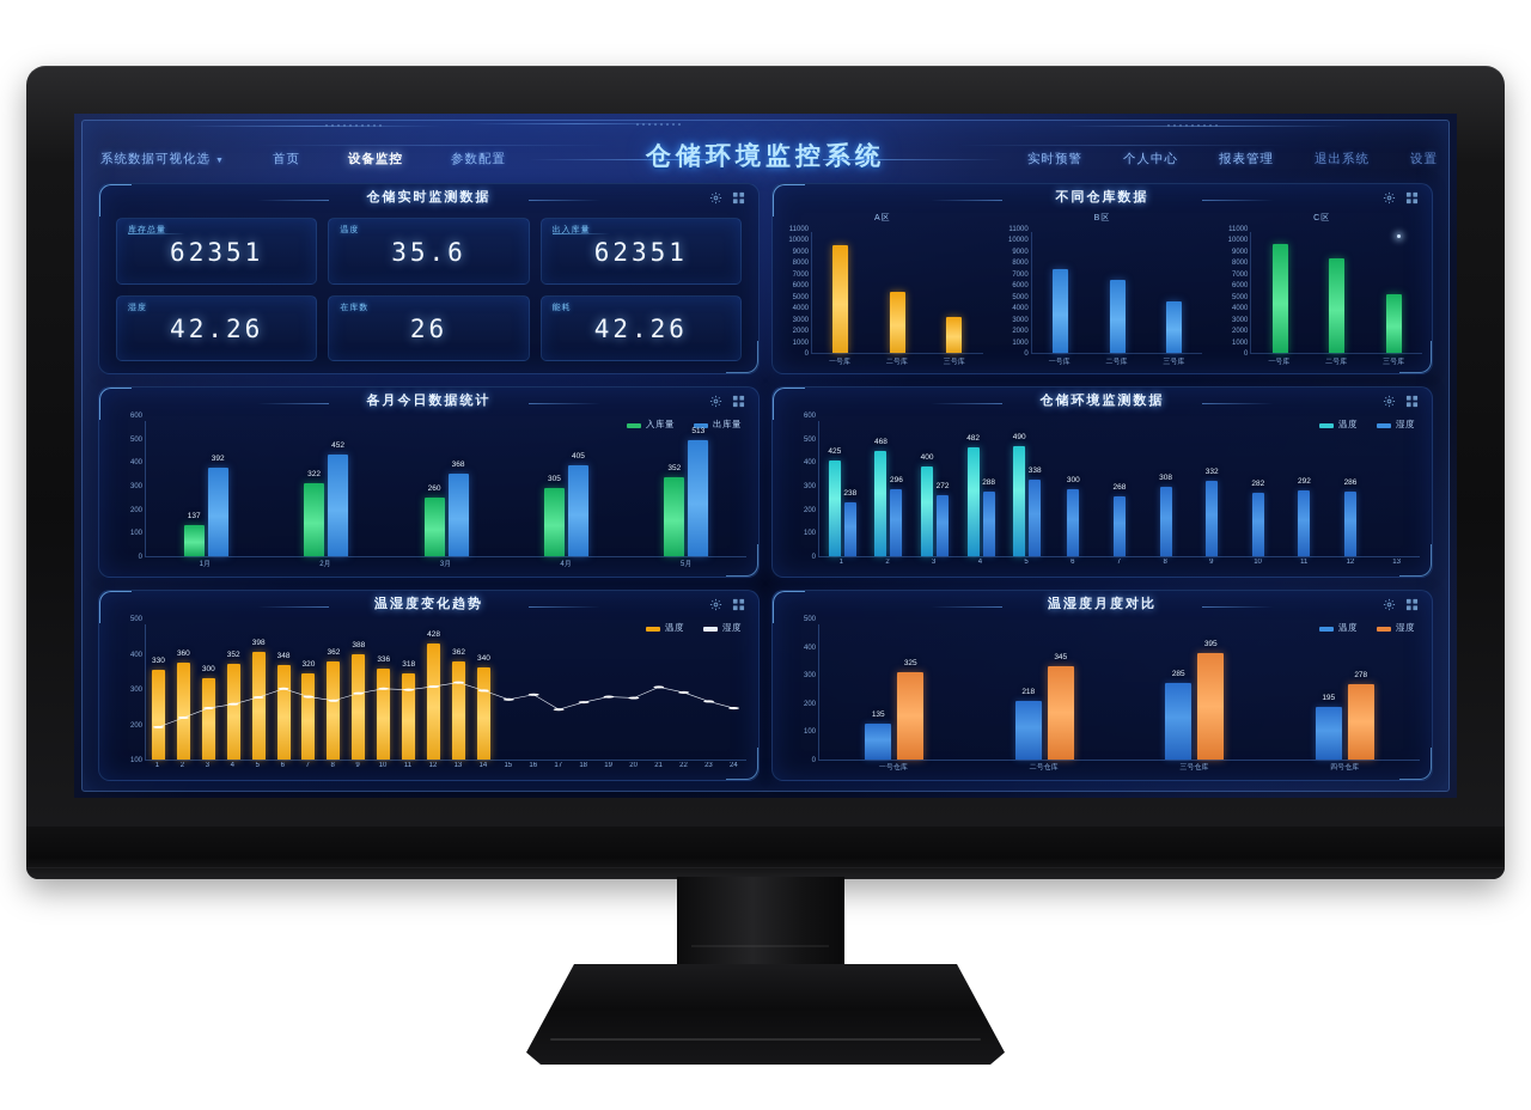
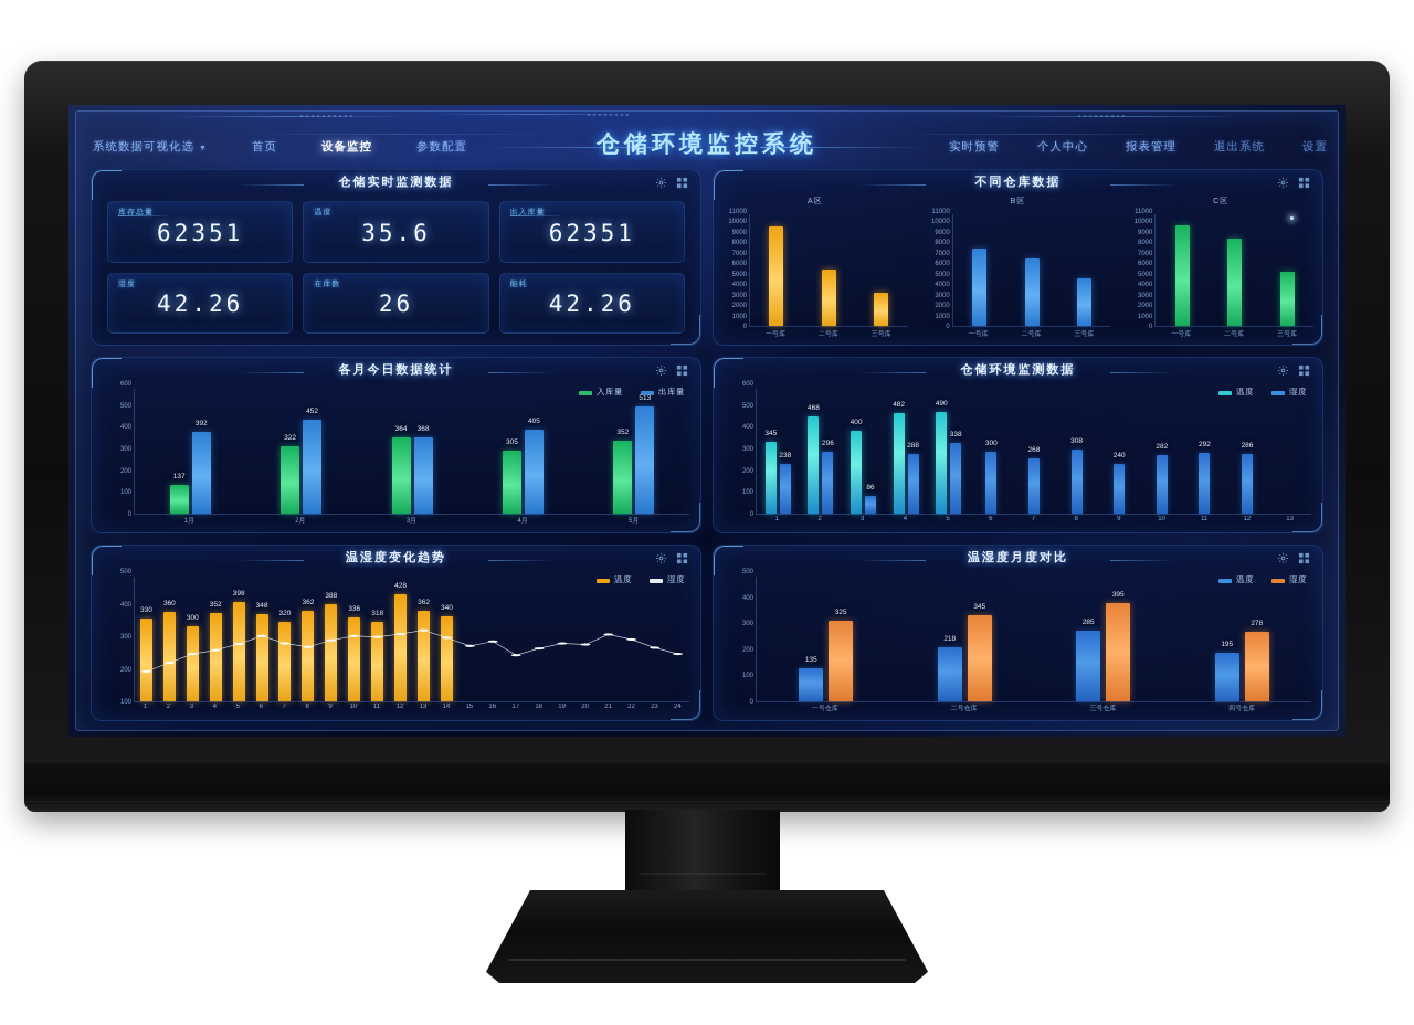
各月今日数据统计/入库量/3月: 260 -> 364
仓储环境监测数据/温度/1: 425 -> 345
仓储环境监测数据/湿度/3: 272 -> 86
仓储环境监测数据/湿度/9: 332 -> 240
